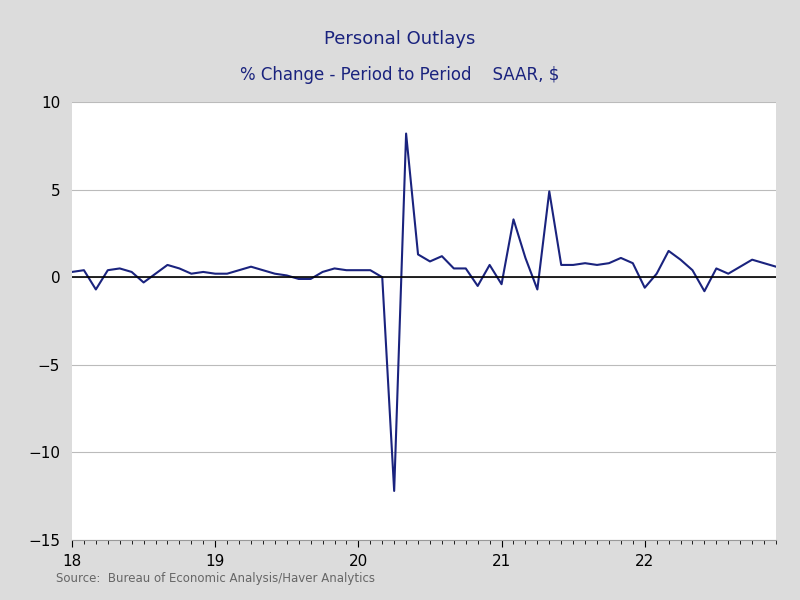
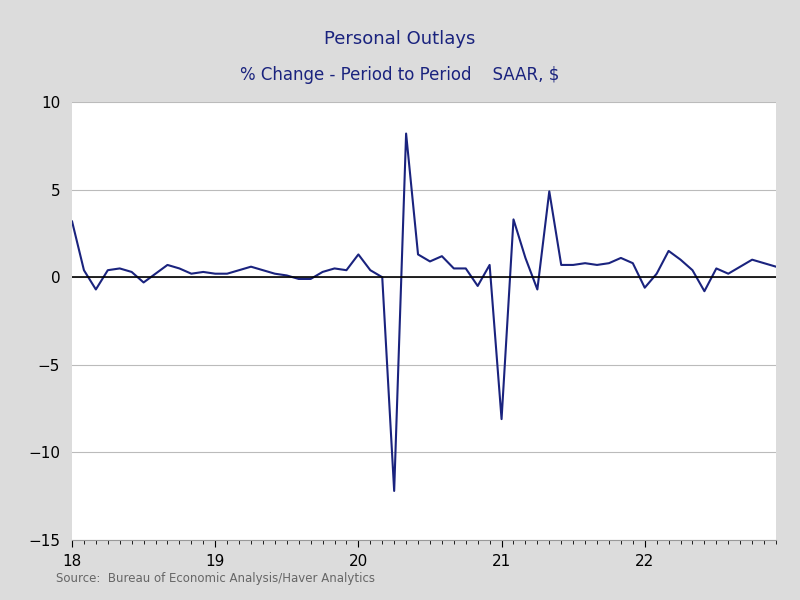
18: 0.3 -> 3.2
20: 0.4 -> 1.3
21: -0.4 -> -8.1
